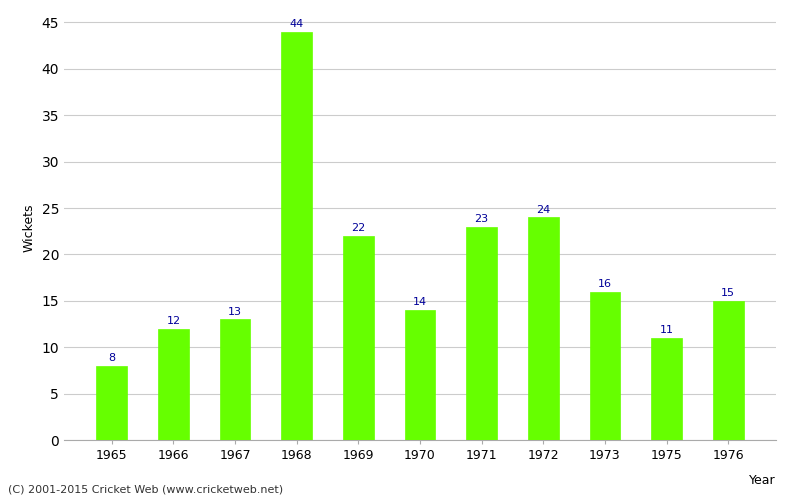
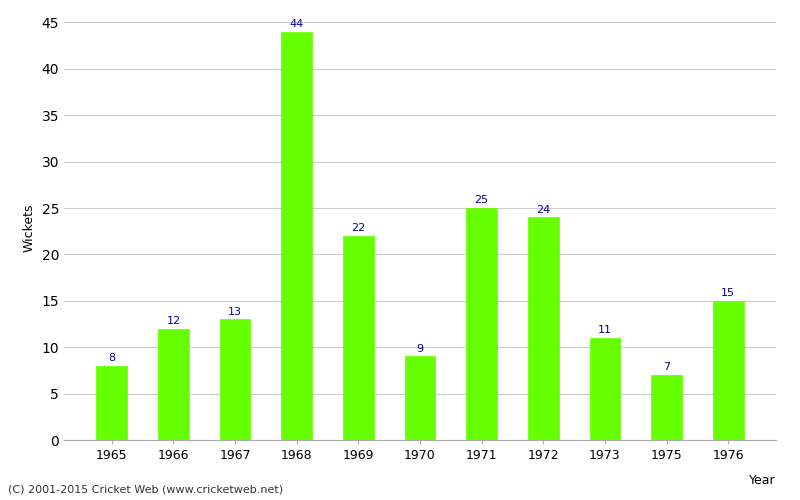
1970: 14 -> 9
1971: 23 -> 25
1973: 16 -> 11
1975: 11 -> 7
